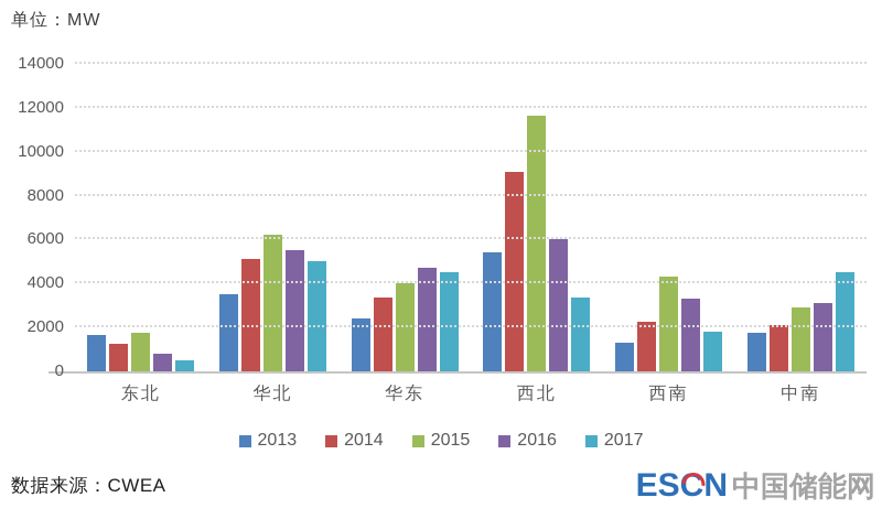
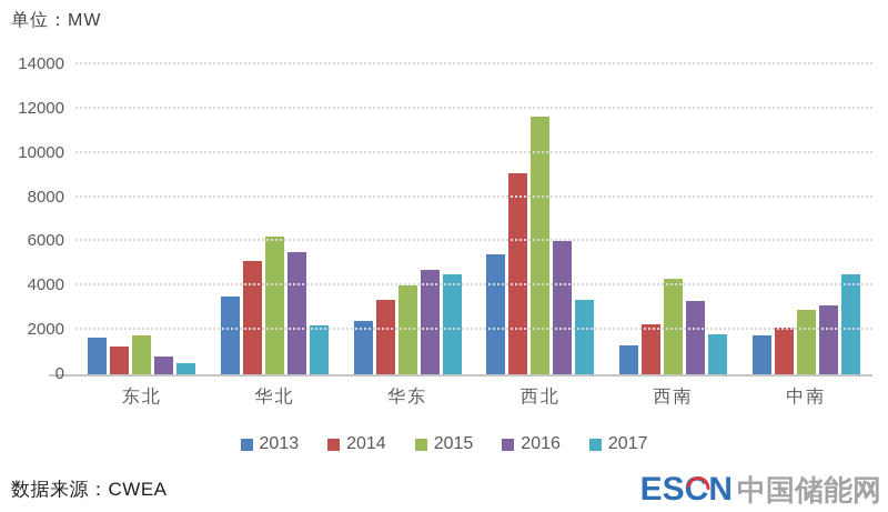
2017/华北: 5000 -> 2200
